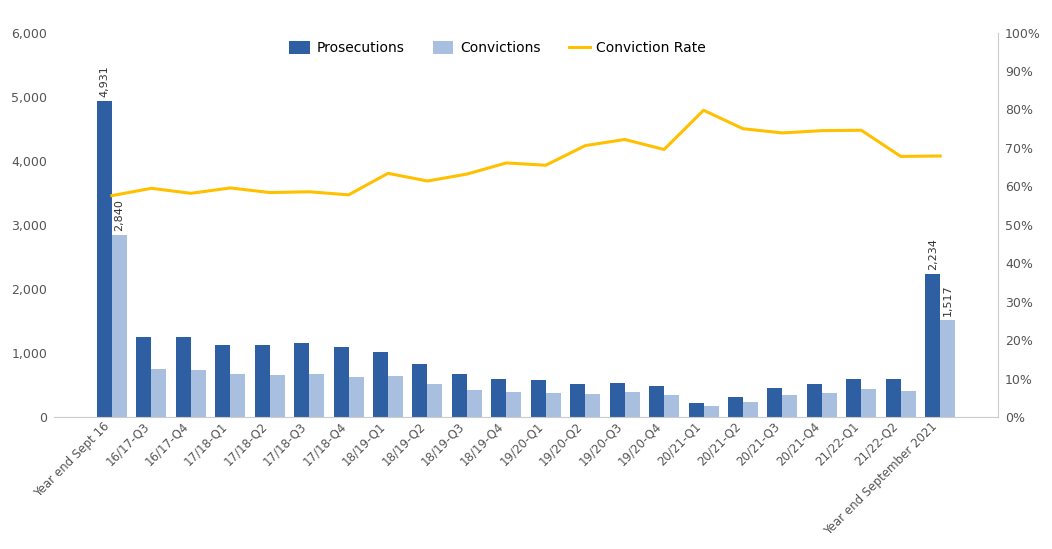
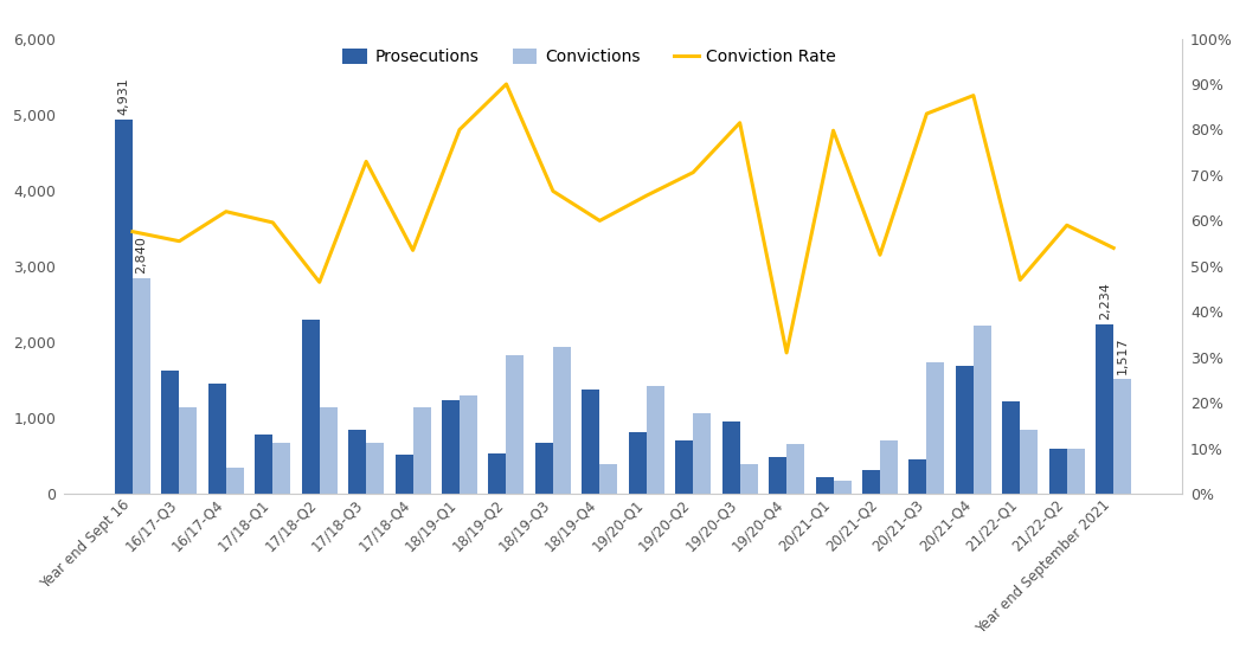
Prosecutions/16/17-Q3: 1,260 -> 1,620
Conviction Rate/16/17-Q3: 59.5% -> 55.5%
Convictions/16/17-Q3: 750 -> 1,140
Prosecutions/16/17-Q4: 1,260 -> 1,460
Conviction Rate/16/17-Q4: 58.2% -> 62.0%
Convictions/16/17-Q4: 730 -> 340
Prosecutions/17/18-Q1: 1,120 -> 780
Prosecutions/17/18-Q2: 1,130 -> 2,300
Conviction Rate/17/18-Q2: 58.4% -> 46.5%
Convictions/17/18-Q2: 660 -> 1,140
Prosecutions/17/18-Q3: 1,160 -> 840
Conviction Rate/17/18-Q3: 58.6% -> 73.0%
Prosecutions/17/18-Q4: 1,090 -> 520
Conviction Rate/17/18-Q4: 57.8% -> 53.5%
Convictions/17/18-Q4: 630 -> 1,140
Prosecutions/18/19-Q1: 1,010 -> 1,240
Conviction Rate/18/19-Q1: 63.4% -> 80.0%
Convictions/18/19-Q1: 640 -> 1,300
Prosecutions/18/19-Q2: 830 -> 540
Conviction Rate/18/19-Q2: 61.4% -> 90.0%
Convictions/18/19-Q2: 510 -> 1,820
Conviction Rate/18/19-Q3: 63.2% -> 66.5%
Convictions/18/19-Q3: 430 -> 1,940
Prosecutions/18/19-Q4: 590 -> 1,380
Conviction Rate/18/19-Q4: 66.1% -> 60.0%
Prosecutions/19/20-Q1: 580 -> 820
Convictions/19/20-Q1: 380 -> 1,420
Prosecutions/19/20-Q2: 510 -> 700
Convictions/19/20-Q2: 360 -> 1,060
Prosecutions/19/20-Q3: 540 -> 960
Conviction Rate/19/20-Q3: 72.2% -> 81.5%
Conviction Rate/19/20-Q4: 69.6% -> 31.0%
Convictions/19/20-Q4: 340 -> 660
Conviction Rate/20/21-Q2: 75.0% -> 52.5%
Convictions/20/21-Q2: 240 -> 700
Conviction Rate/20/21-Q3: 73.9% -> 83.5%
Convictions/20/21-Q3: 340 -> 1,740
Prosecutions/20/21-Q4: 510 -> 1,680
Conviction Rate/20/21-Q4: 74.5% -> 87.5%
Convictions/20/21-Q4: 380 -> 2,220
Prosecutions/21/22-Q1: 590 -> 1,220
Conviction Rate/21/22-Q1: 74.6% -> 47.0%
Convictions/21/22-Q1: 440 -> 840
Conviction Rate/21/22-Q2: 67.8% -> 59.0%
Convictions/21/22-Q2: 410 -> 600
Conviction Rate/Year end September 2021: 67.9% -> 54.0%
